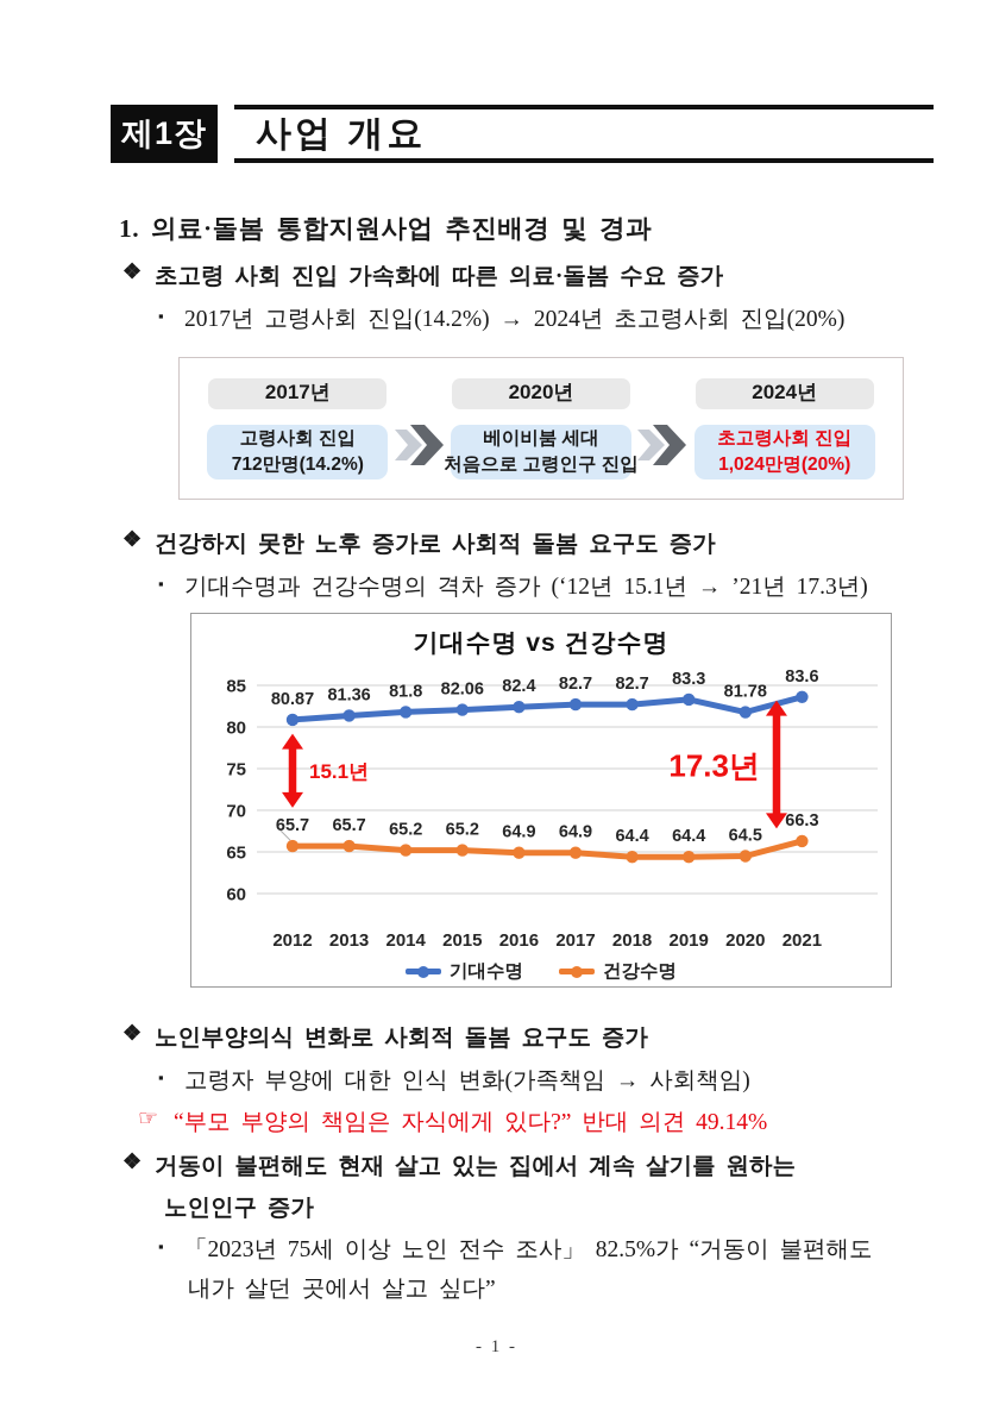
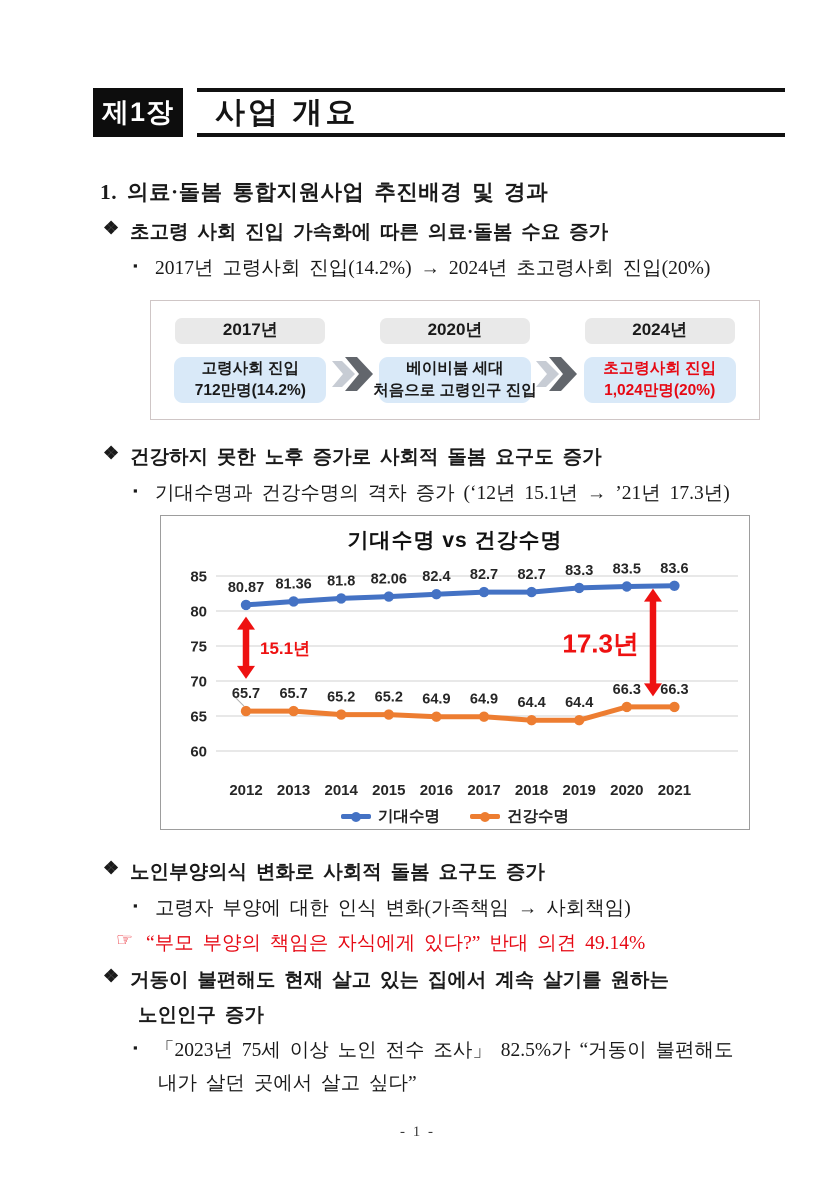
기대수명/2020: 81.78 -> 83.5
건강수명/2020: 64.5 -> 66.3
